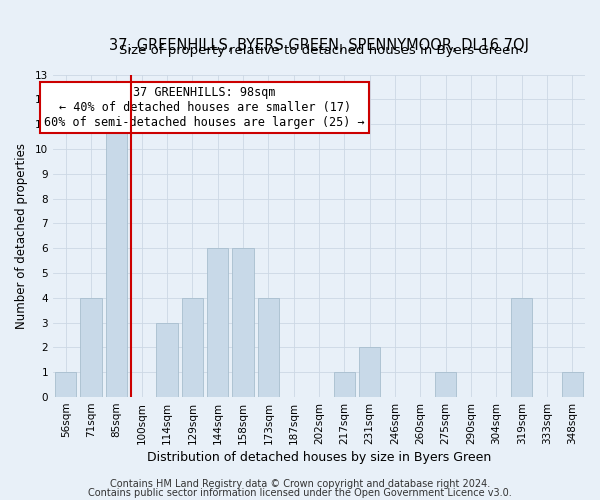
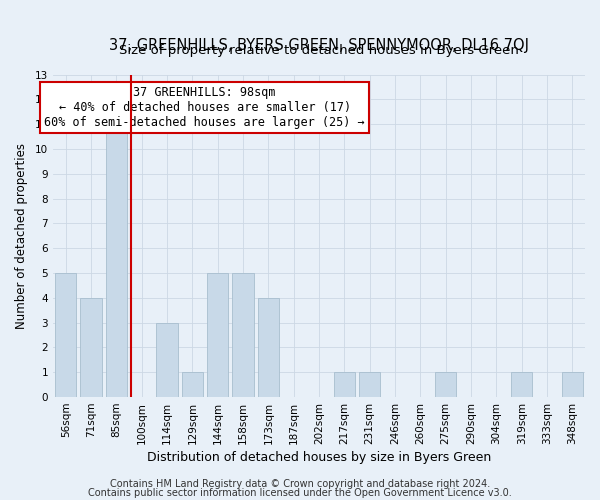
56sqm: 1 -> 5
129sqm: 4 -> 1
144sqm: 6 -> 5
158sqm: 6 -> 5
231sqm: 2 -> 1
319sqm: 4 -> 1
